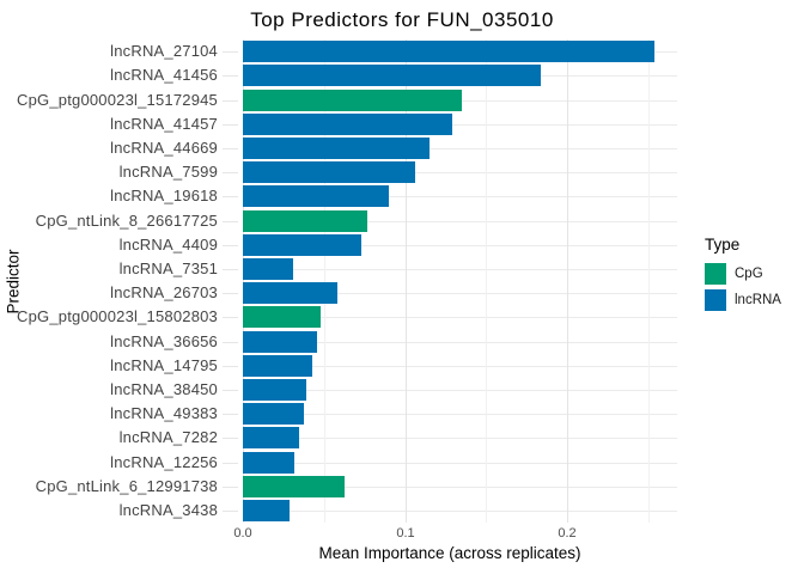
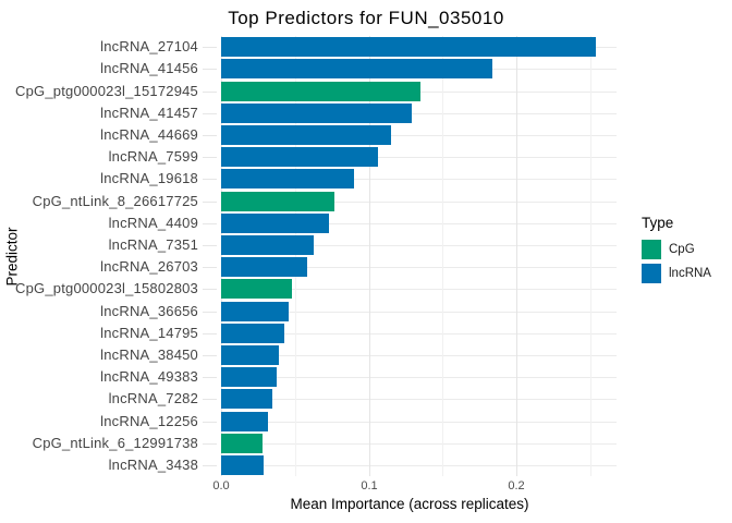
lncRNA_7351: 0.031 -> 0.063
CpG_ntLink_6_12991738: 0.063 -> 0.028
